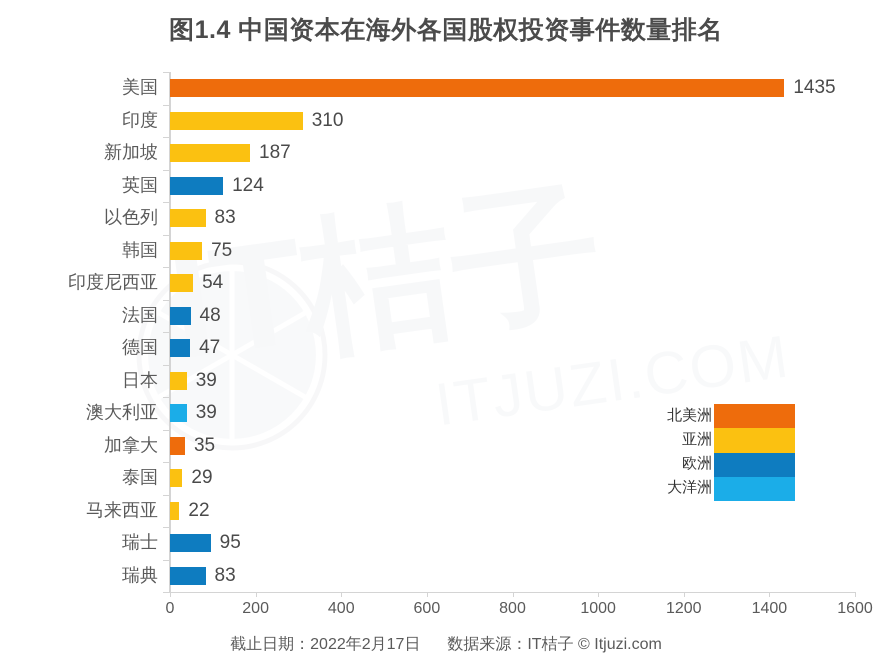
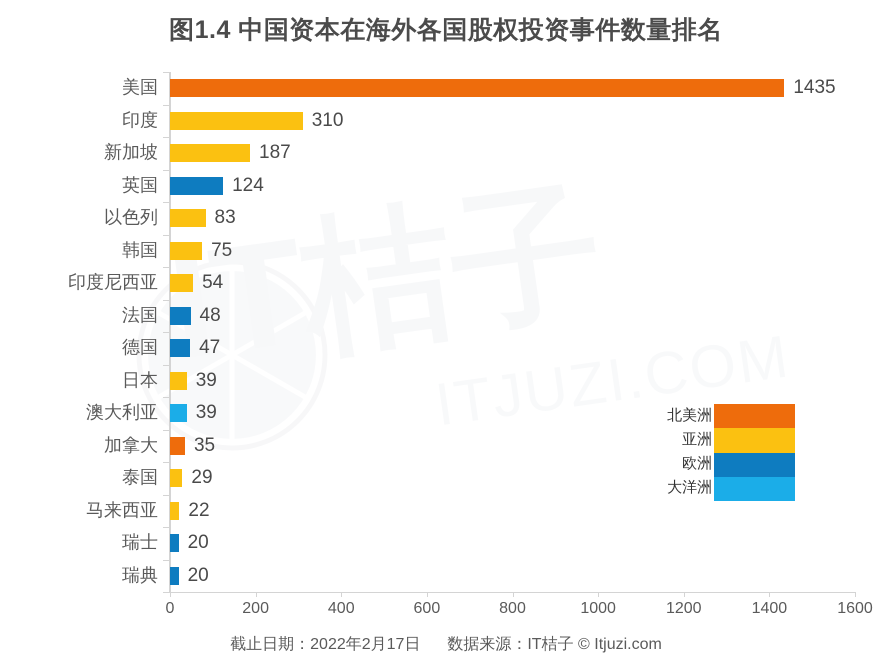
瑞士: 95 -> 20
瑞典: 83 -> 20
